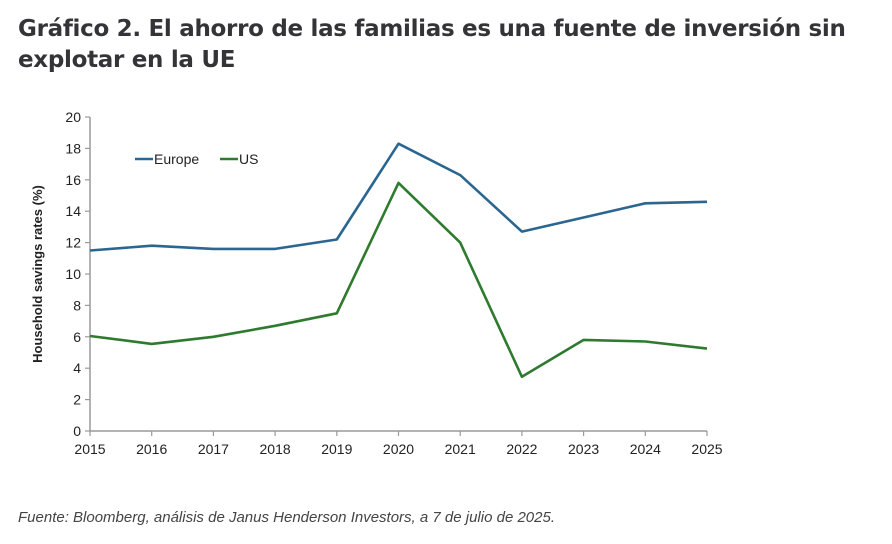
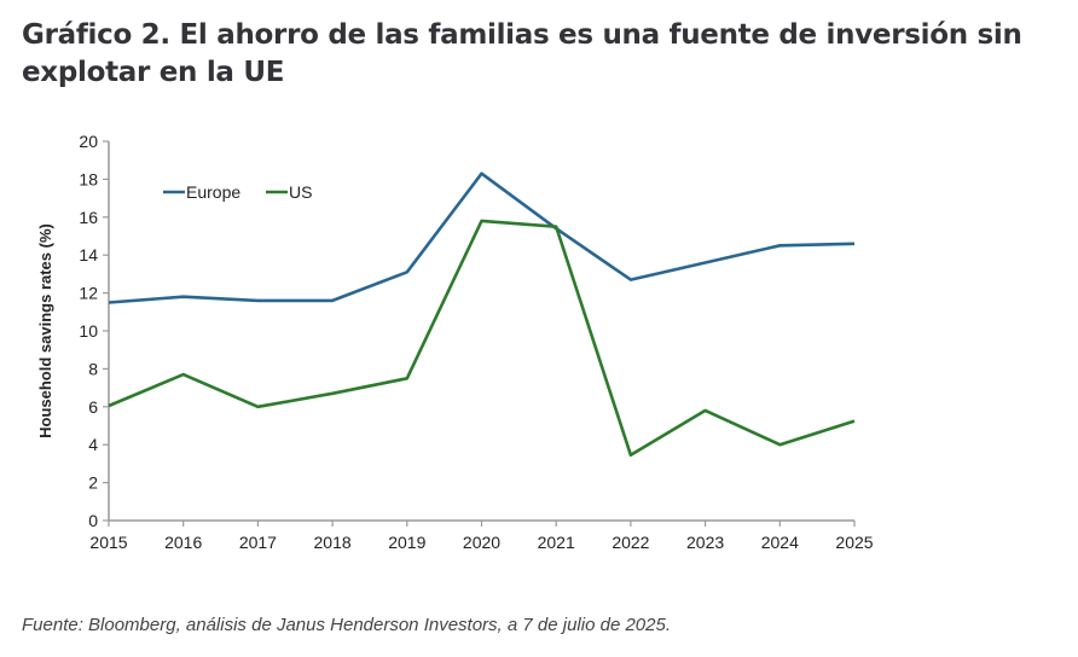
US/2016: 5.5 -> 7.7
Europe/2019: 12.2 -> 13.1
Europe/2021: 16.3 -> 15.4
US/2021: 12.0 -> 15.5
US/2024: 5.7 -> 4.0
